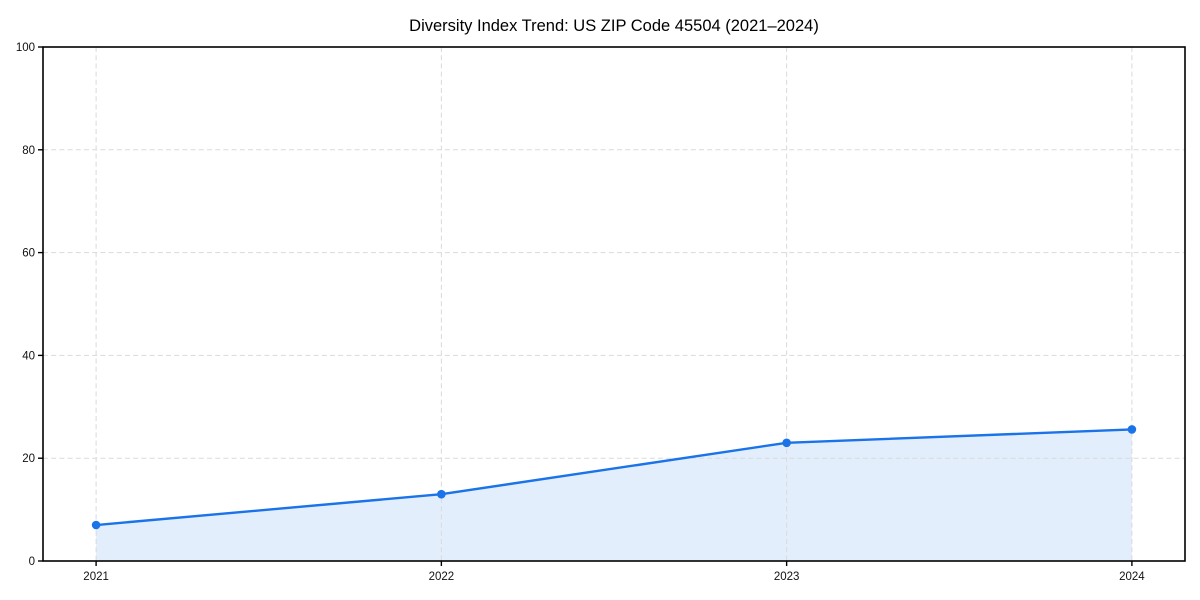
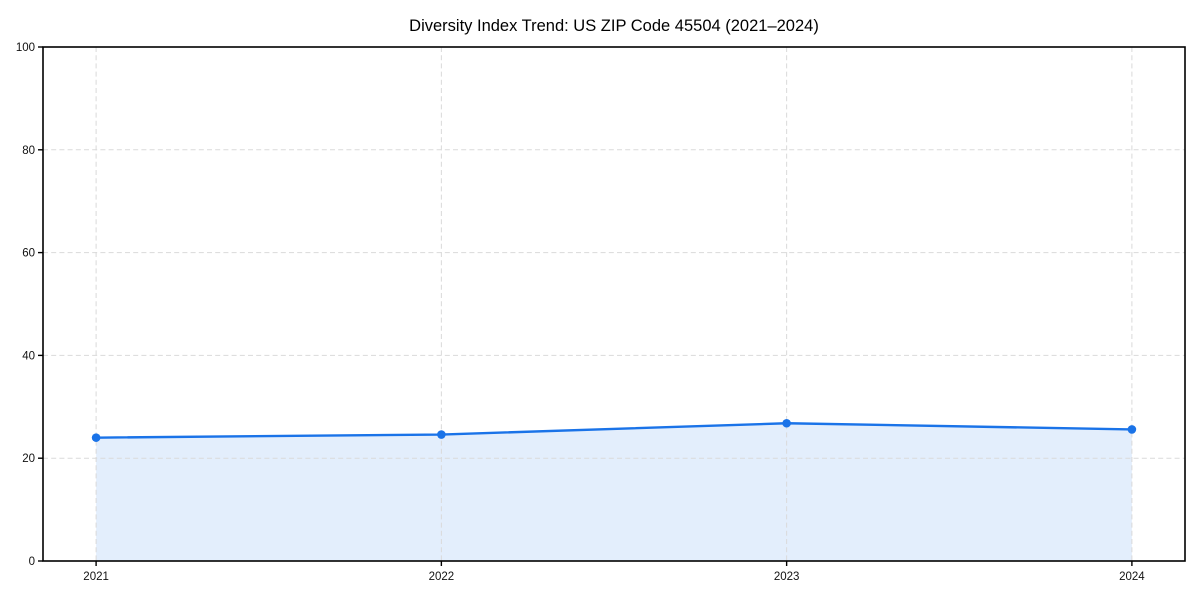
2021: 7 -> 24
2022: 13 -> 25
2023: 23 -> 27
